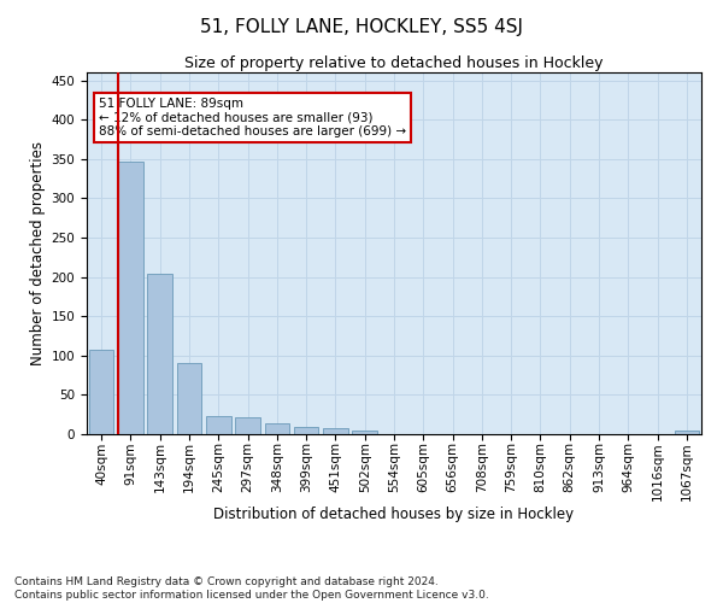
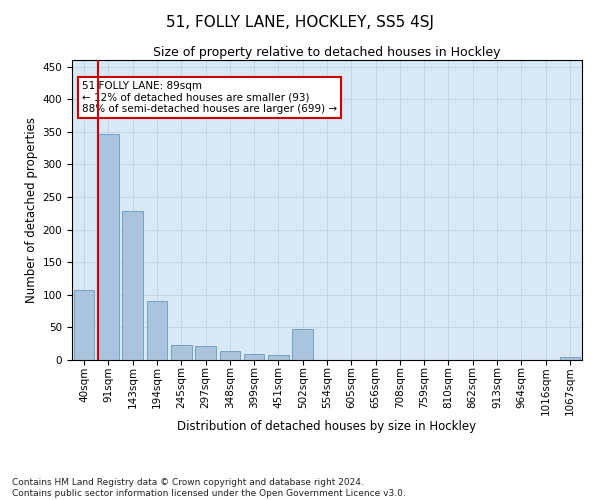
143sqm: 204 -> 228
502sqm: 5 -> 48
